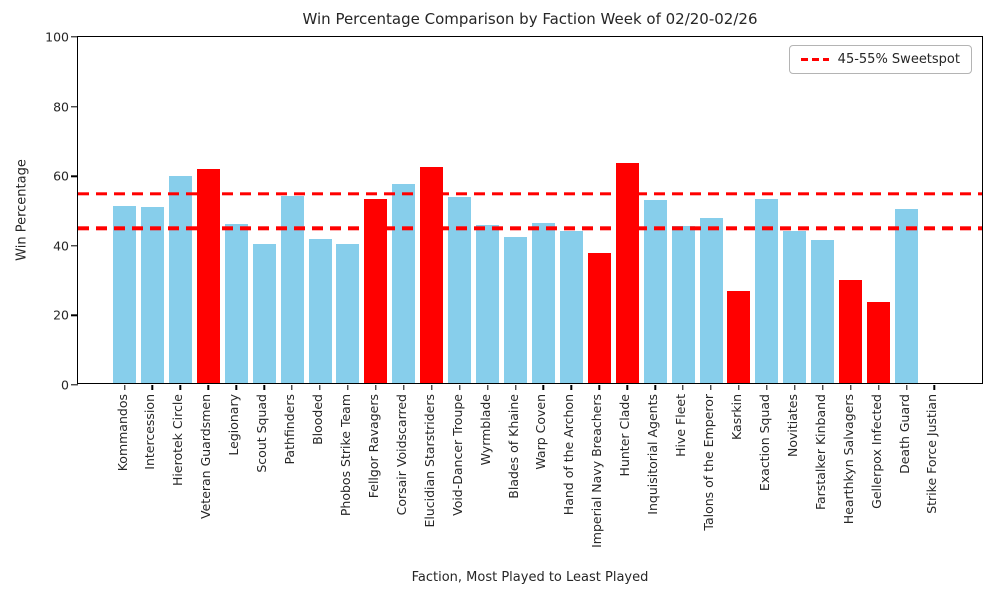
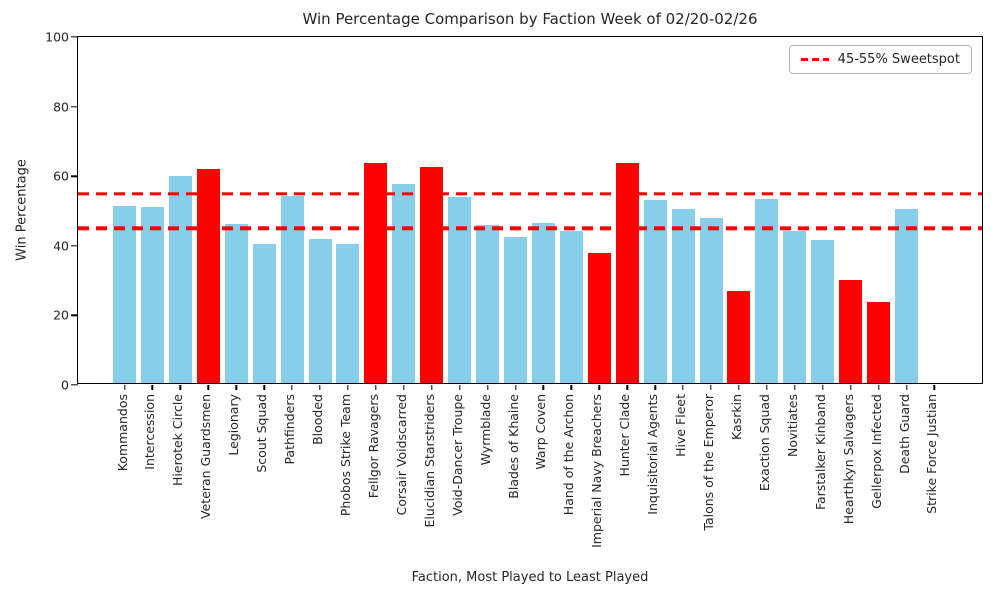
Fellgor Ravagers: 53 -> 63
Hive Fleet: 45 -> 50
